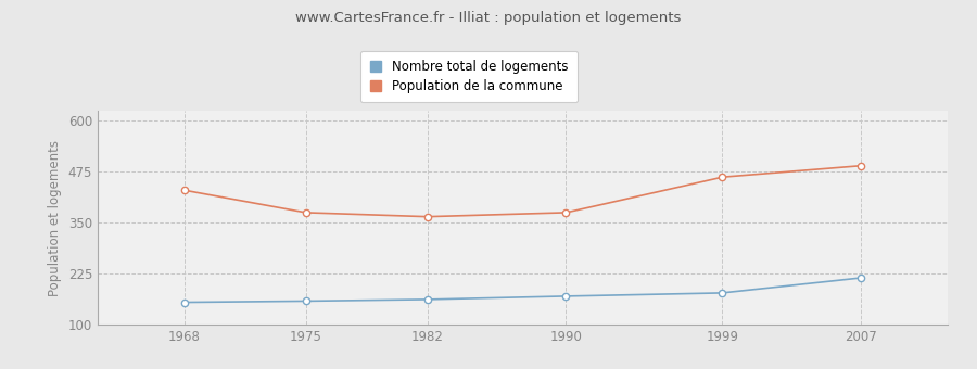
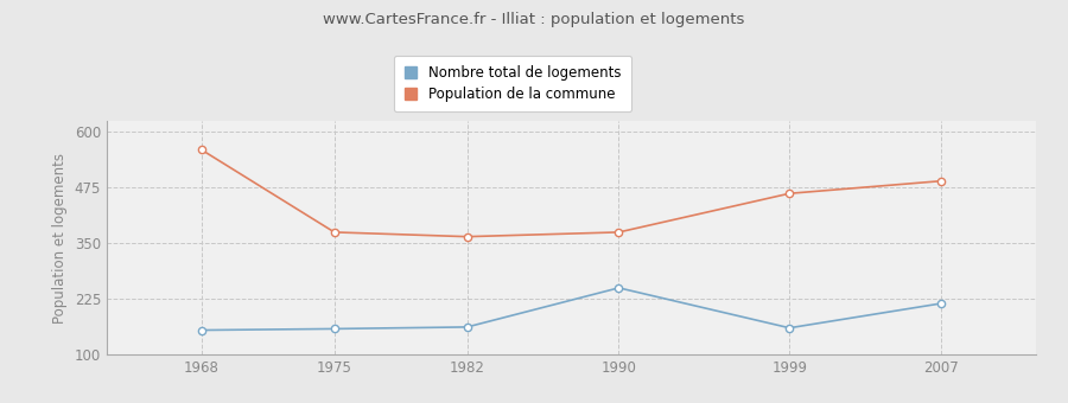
Population de la commune/1968: 430 -> 560
Nombre total de logements/1990: 170 -> 250
Nombre total de logements/1999: 178 -> 160
